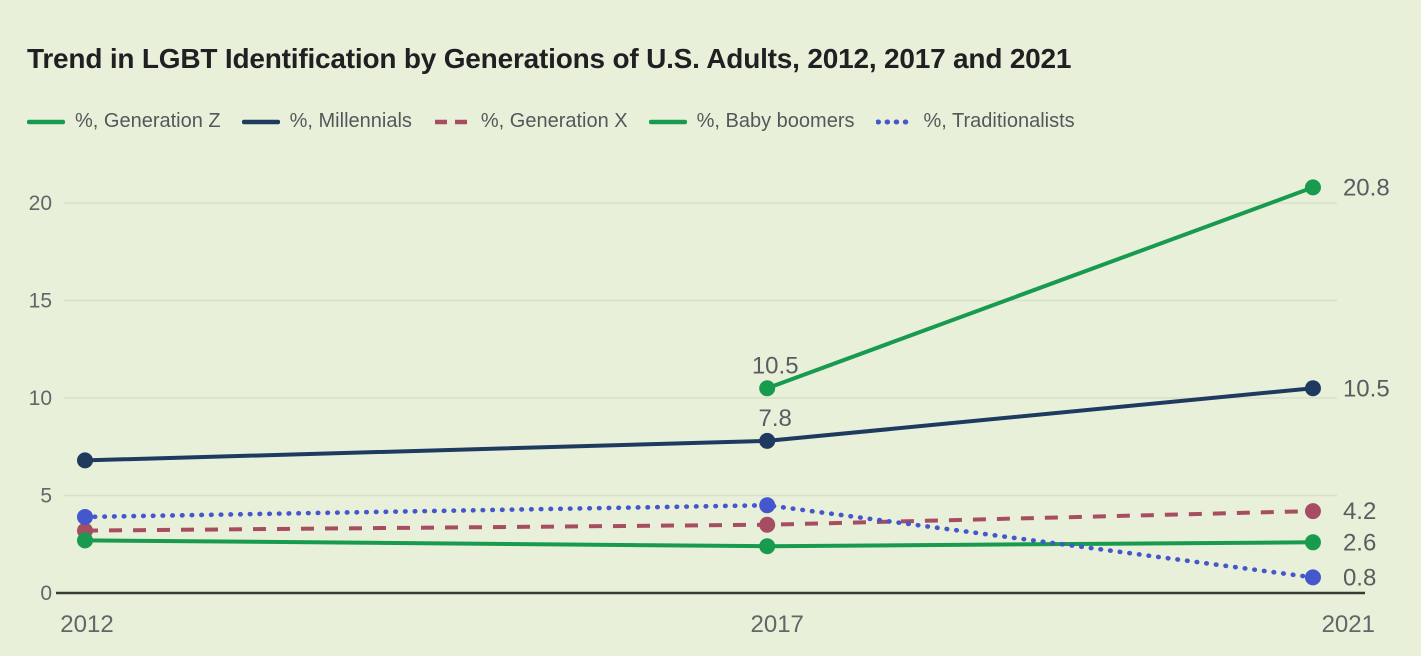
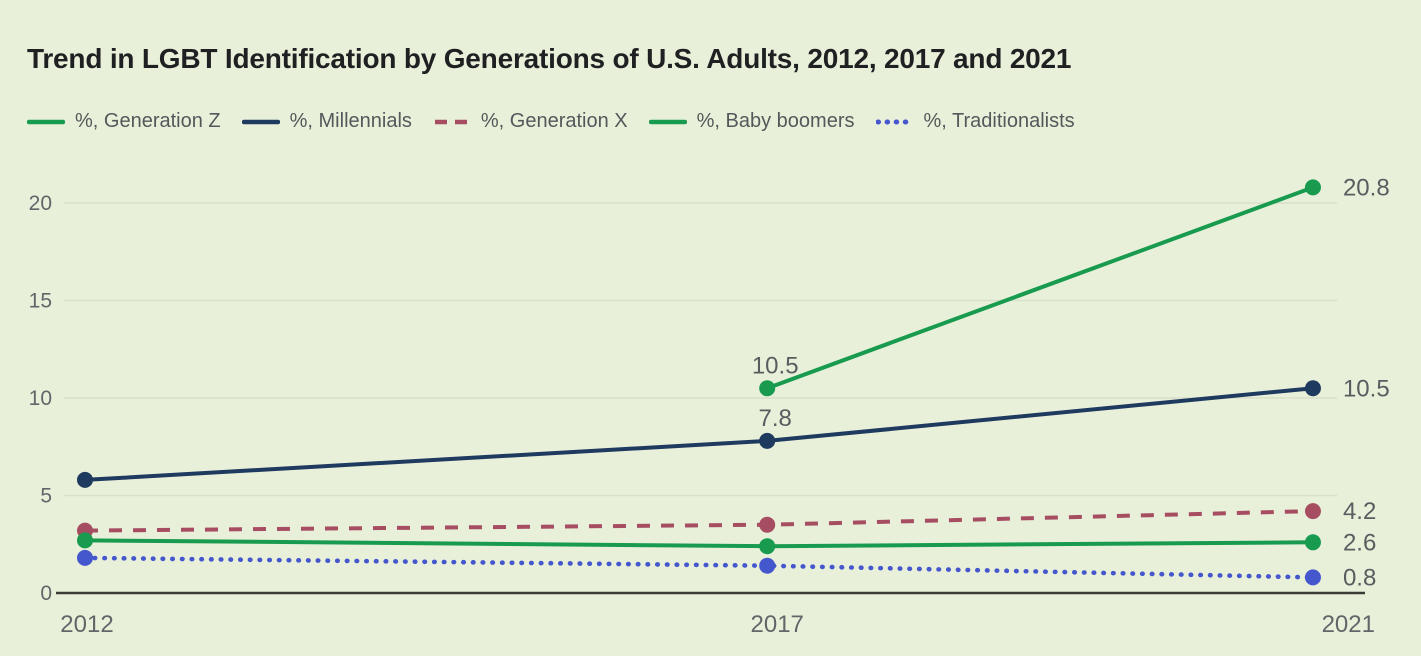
%, Millennials/2012: 6.8 -> 5.8
%, Traditionalists/2012: 3.9 -> 1.8
%, Traditionalists/2017: 4.5 -> 1.4
